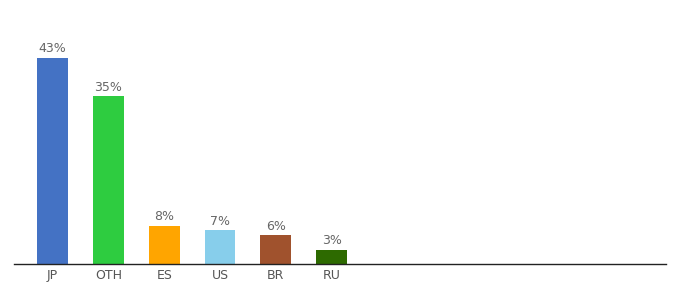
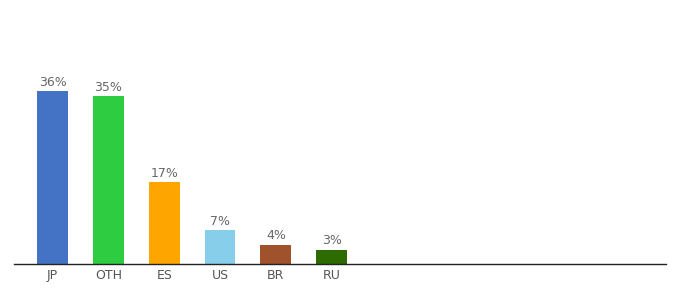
JP: 43% -> 36%
ES: 8% -> 17%
BR: 6% -> 4%
